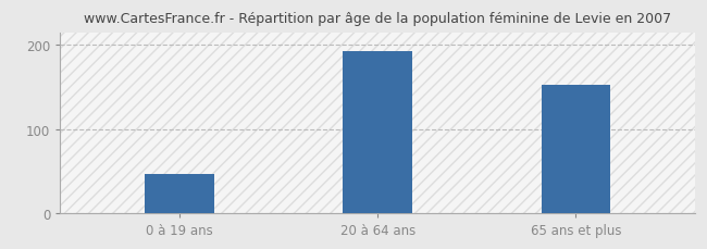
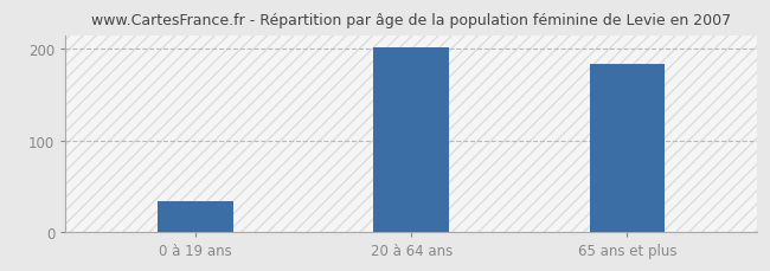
0 à 19 ans: 47 -> 34
20 à 64 ans: 193 -> 202
65 ans et plus: 152 -> 184
